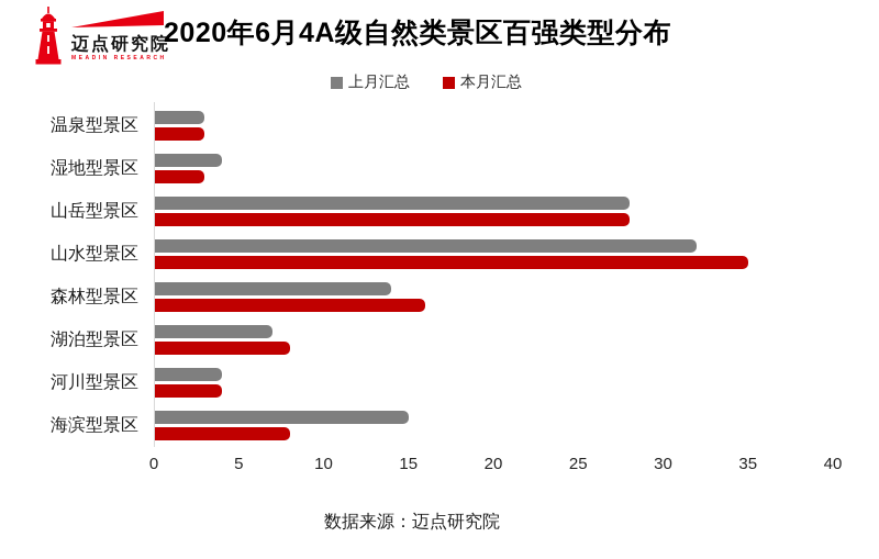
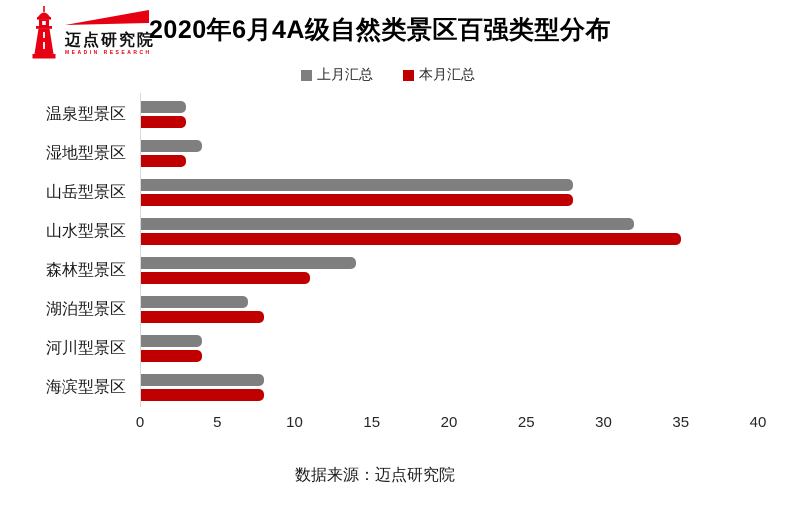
本月汇总/森林型景区: 16 -> 11
上月汇总/海滨型景区: 15 -> 8
